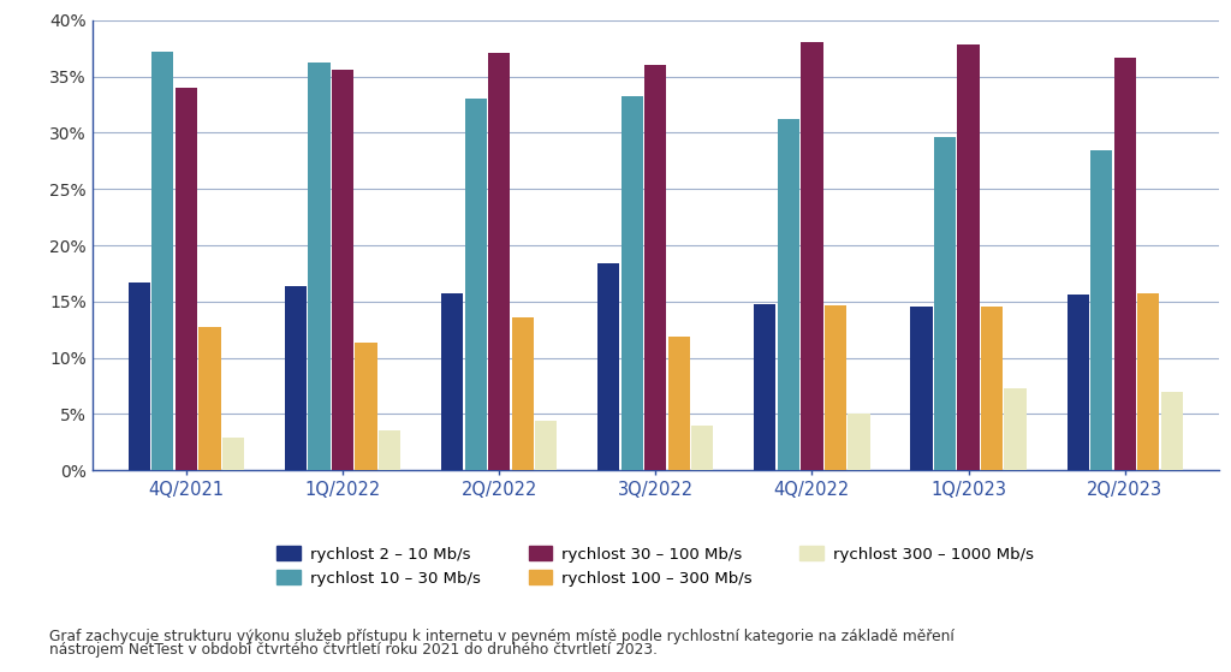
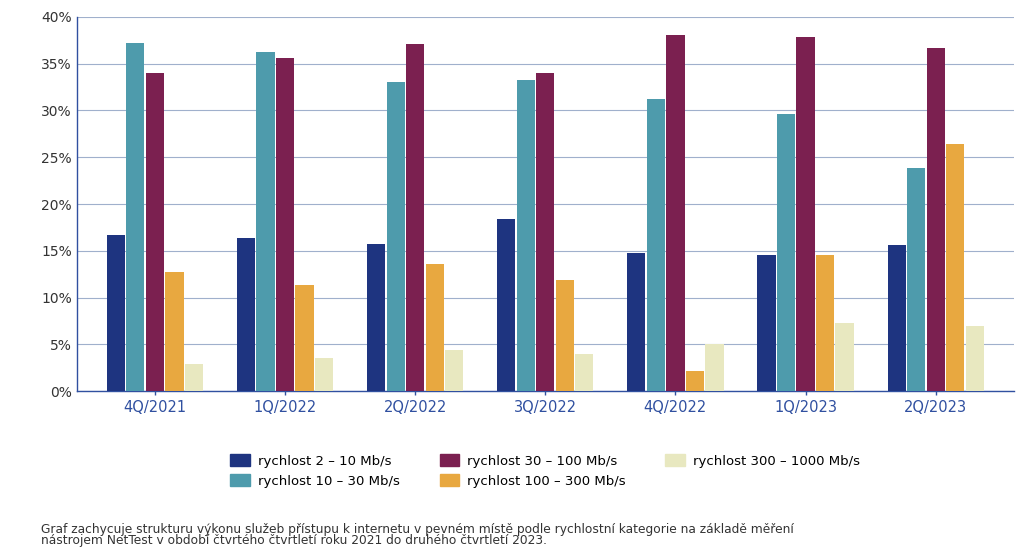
rychlost 30 – 100 Mb/s/3Q/2022: 36.0% -> 34.0%
rychlost 100 – 300 Mb/s/4Q/2022: 14.7% -> 2.2%
rychlost 10 – 30 Mb/s/2Q/2023: 28.4% -> 23.8%
rychlost 100 – 300 Mb/s/2Q/2023: 15.7% -> 26.4%
